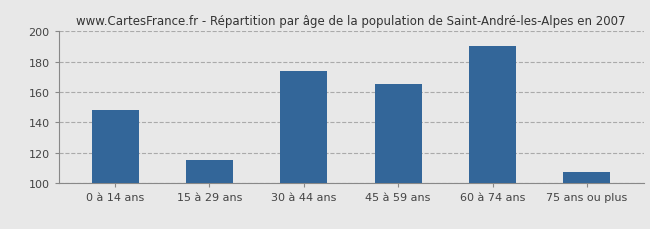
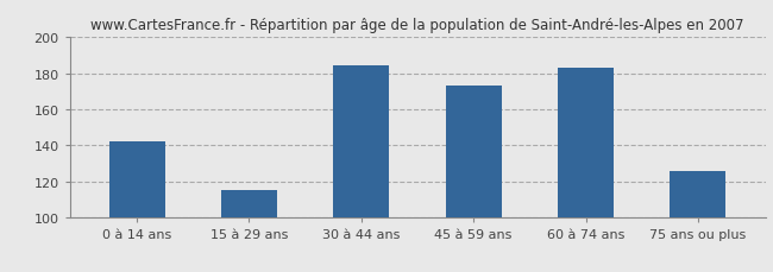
0 à 14 ans: 148 -> 142
30 à 44 ans: 174 -> 184
45 à 59 ans: 165 -> 173
60 à 74 ans: 190 -> 183
75 ans ou plus: 107 -> 126
